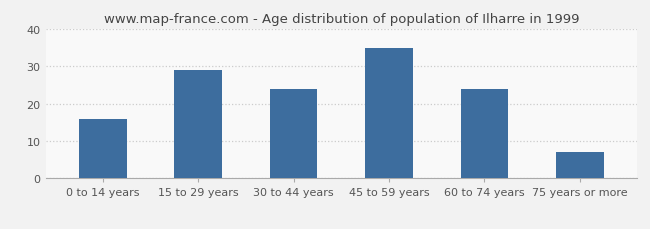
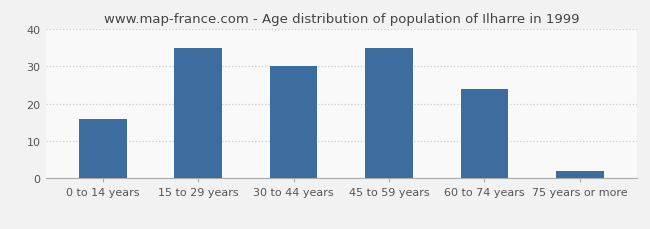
15 to 29 years: 29 -> 35
30 to 44 years: 24 -> 30
75 years or more: 7 -> 2
